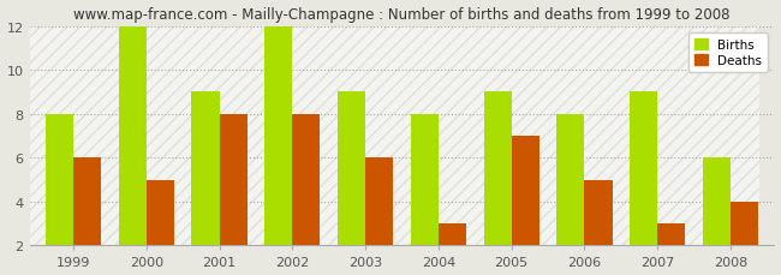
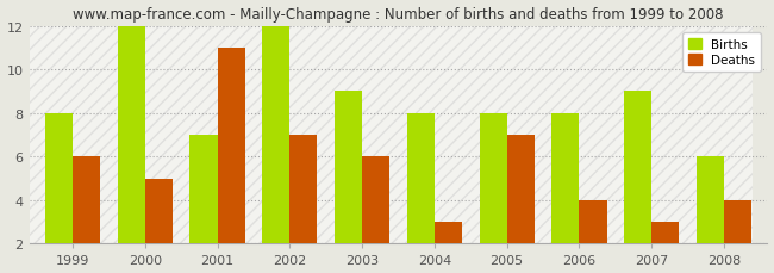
Births/2001: 9 -> 7
Deaths/2001: 8 -> 11
Deaths/2002: 8 -> 7
Births/2005: 9 -> 8
Deaths/2006: 5 -> 4
